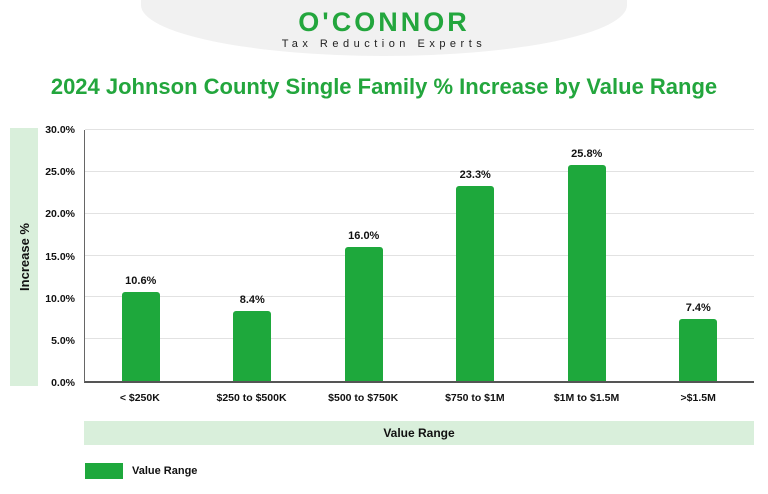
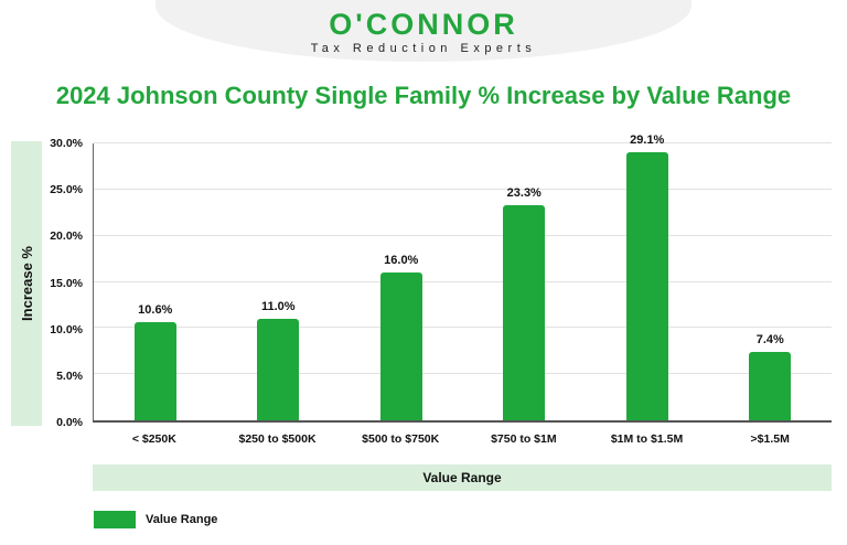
$250 to $500K: 8.4% -> 11.0%
$1M to $1.5M: 25.8% -> 29.1%
